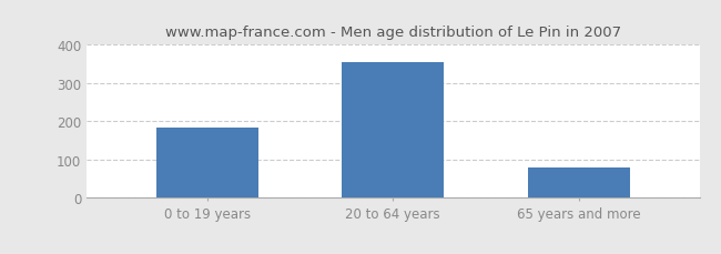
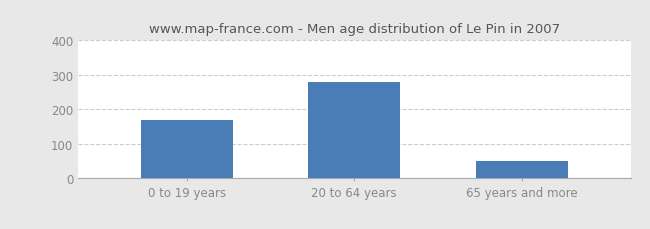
0 to 19 years: 185 -> 170
20 to 64 years: 355 -> 280
65 years and more: 78 -> 50
